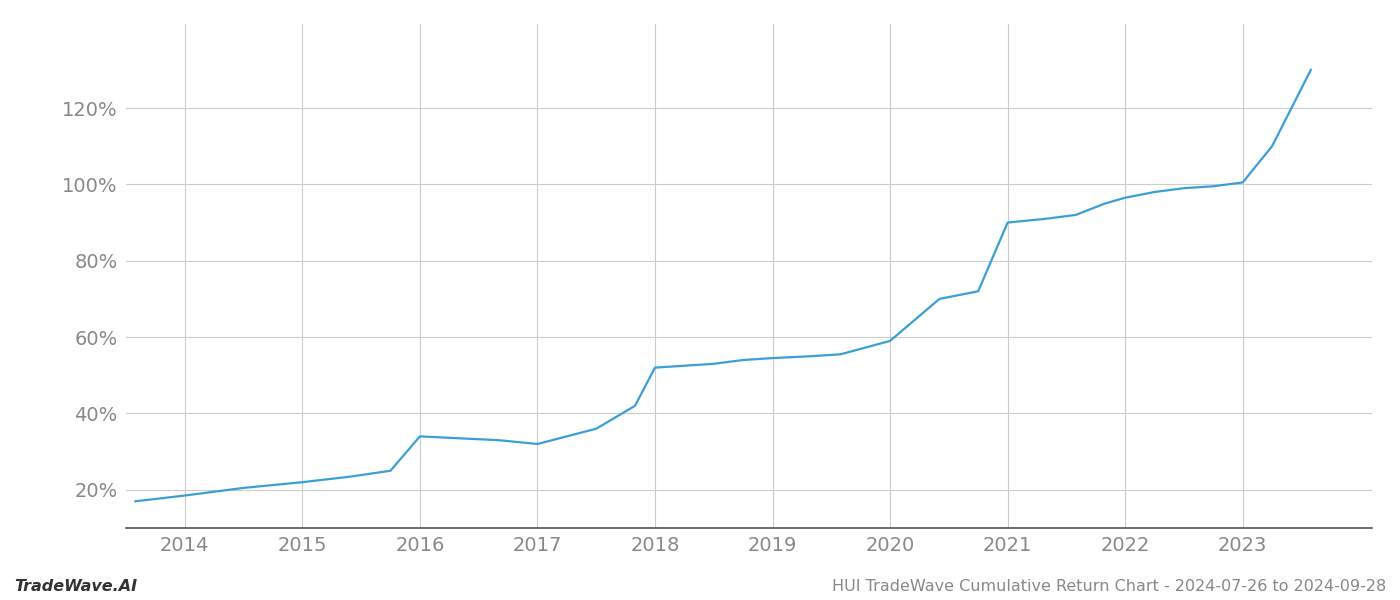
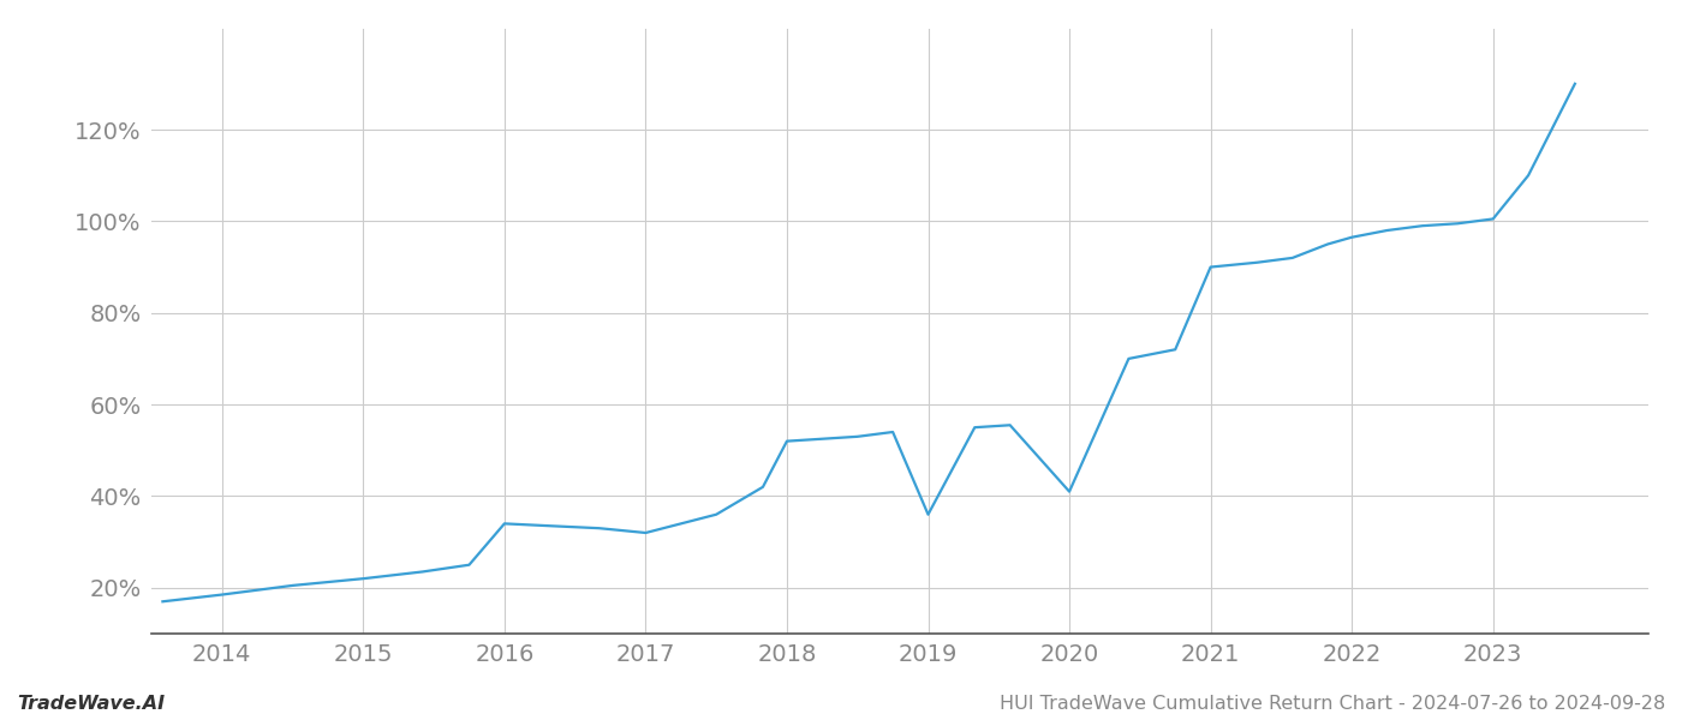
2019: 54.5% -> 36.0%
2020: 59.0% -> 41.0%
